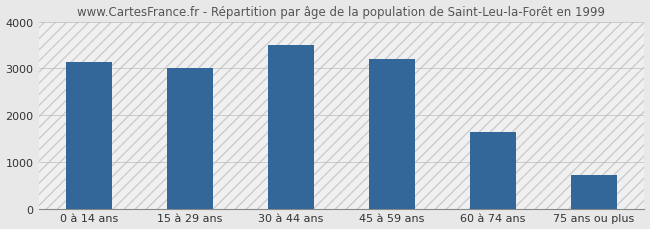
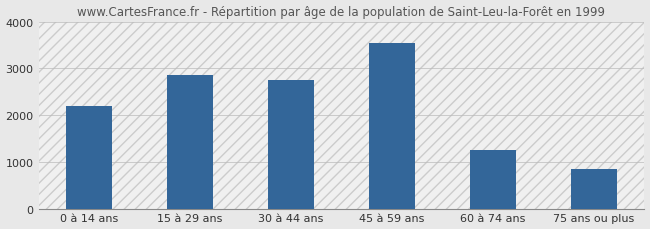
0 à 14 ans: 3140 -> 2200
15 à 29 ans: 3010 -> 2850
30 à 44 ans: 3500 -> 2750
45 à 59 ans: 3190 -> 3550
60 à 74 ans: 1640 -> 1250
75 ans ou plus: 720 -> 850
